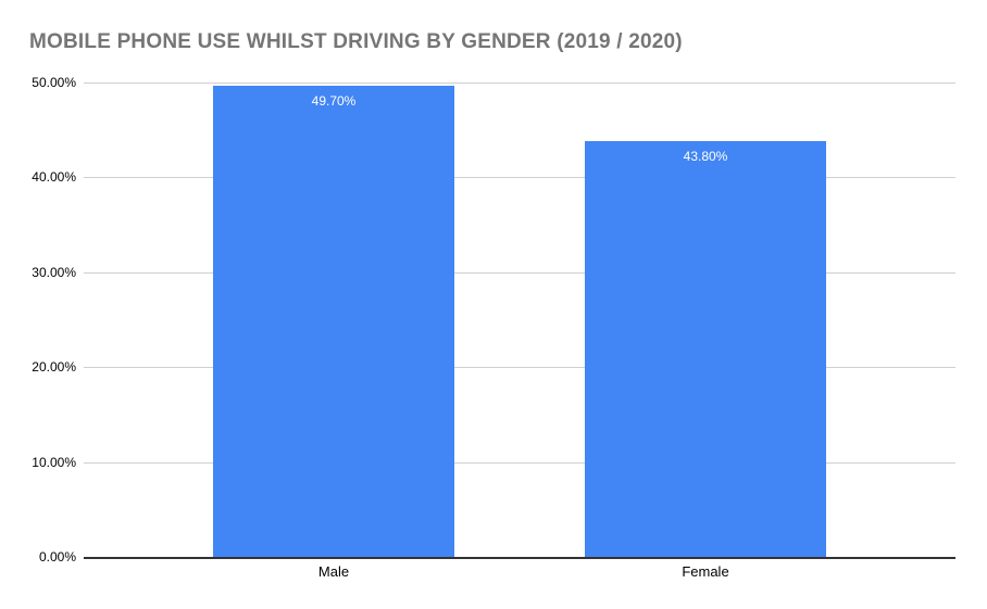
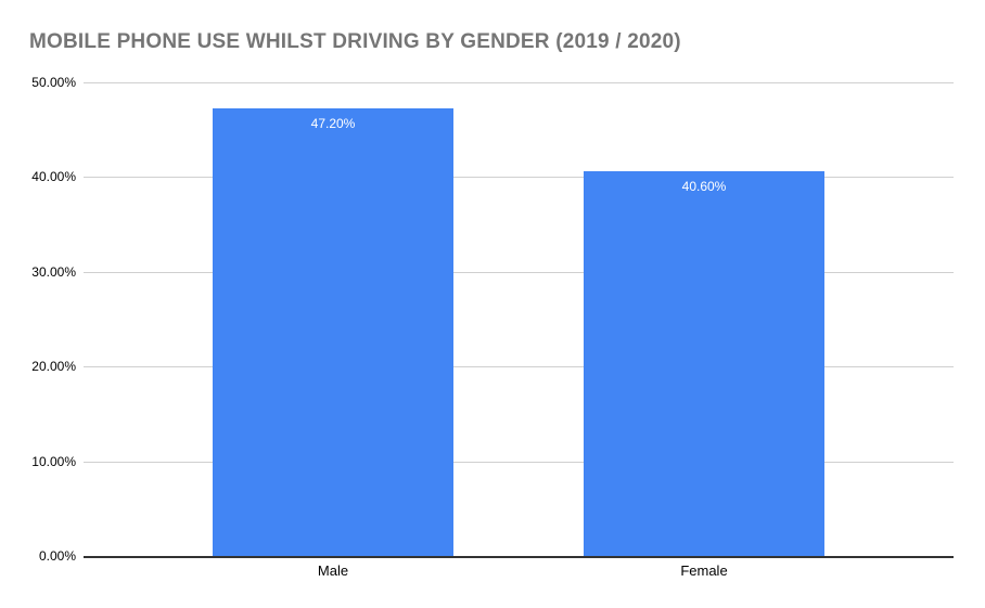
Male: 49.70% -> 47.20%
Female: 43.80% -> 40.60%
